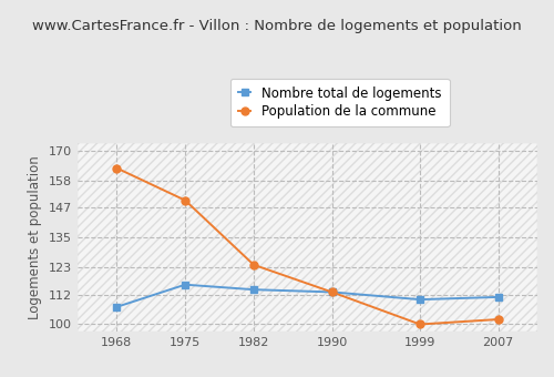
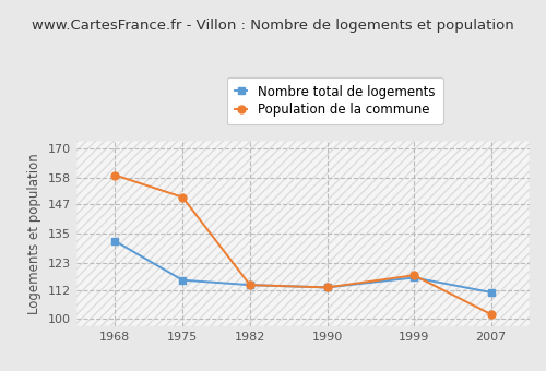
Nombre total de logements/1968: 107 -> 132
Population de la commune/1968: 163 -> 159
Population de la commune/1982: 124 -> 114
Nombre total de logements/1999: 110 -> 117
Population de la commune/1999: 100 -> 118
